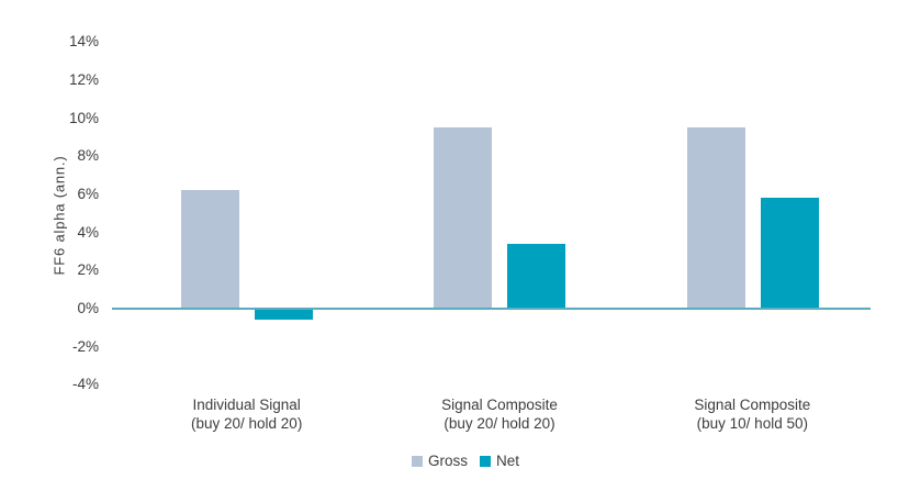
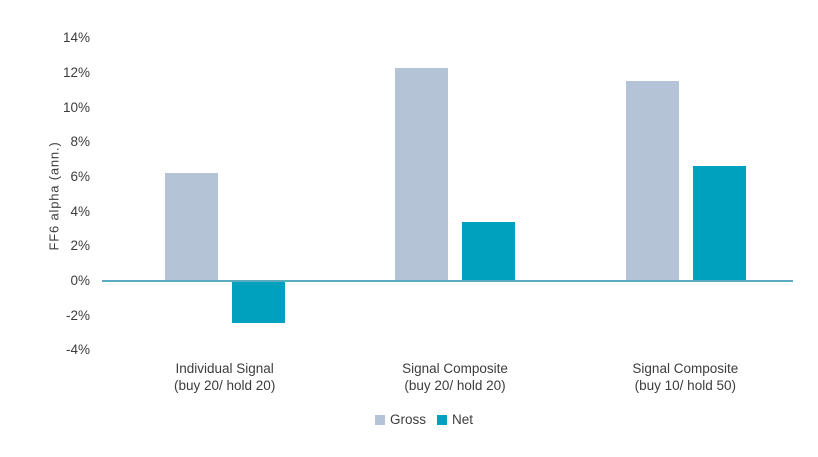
Net/Individual Signal (buy 20/ hold 20): -0.6% -> -2.4%
Gross/Signal Composite (buy 20/ hold 20): 9.5% -> 12.3%
Gross/Signal Composite (buy 10/ hold 50): 9.5% -> 11.5%
Net/Signal Composite (buy 10/ hold 50): 5.8% -> 6.6%
